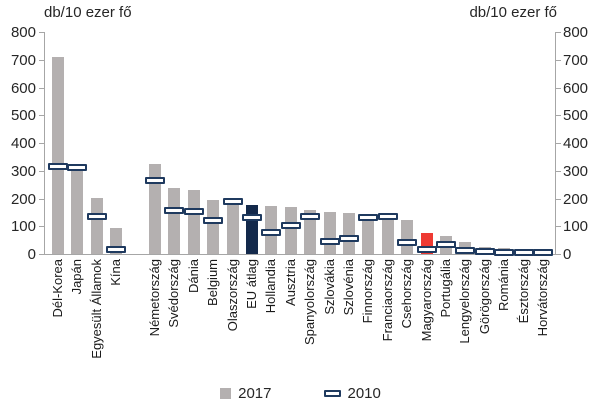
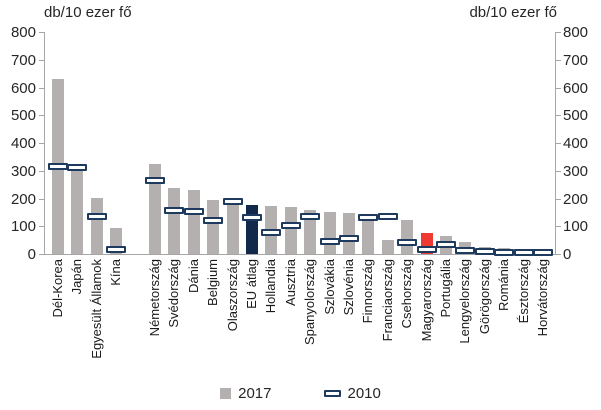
2017/Dél-Korea: 710 -> 630
2017/Franciaország: 130 -> 50
